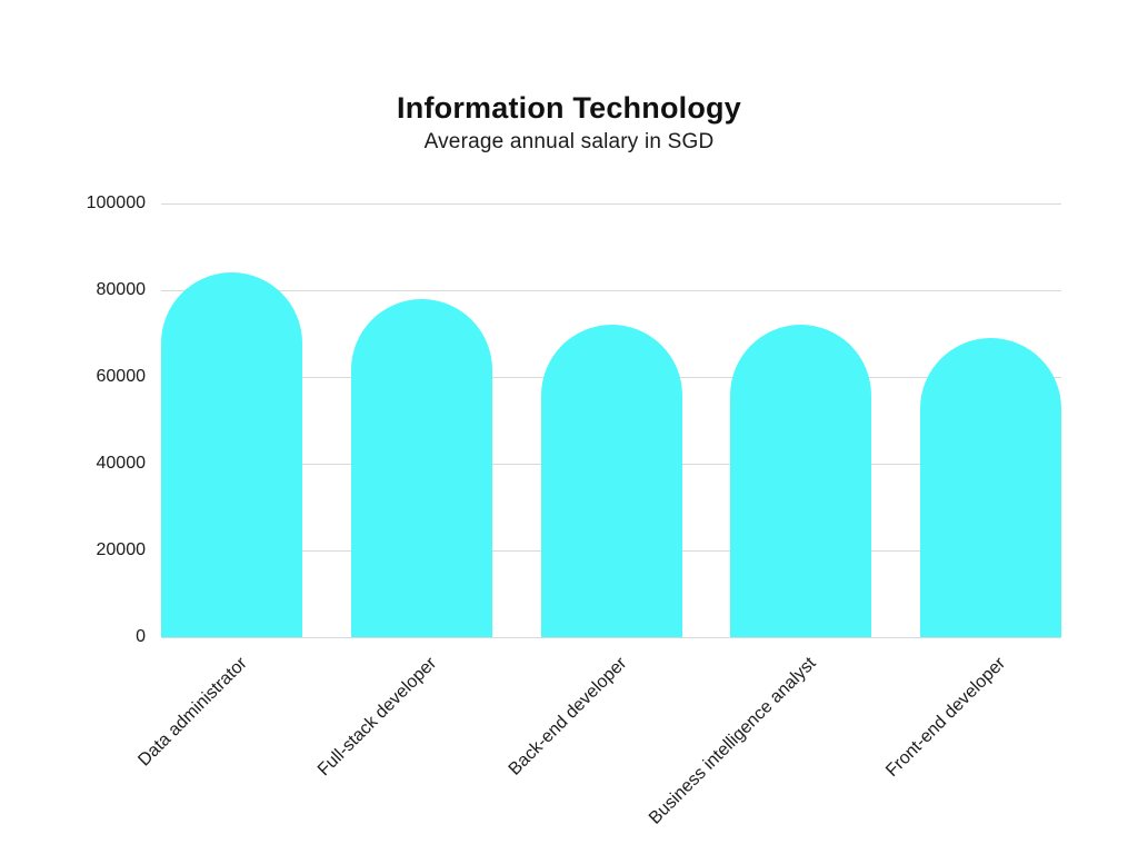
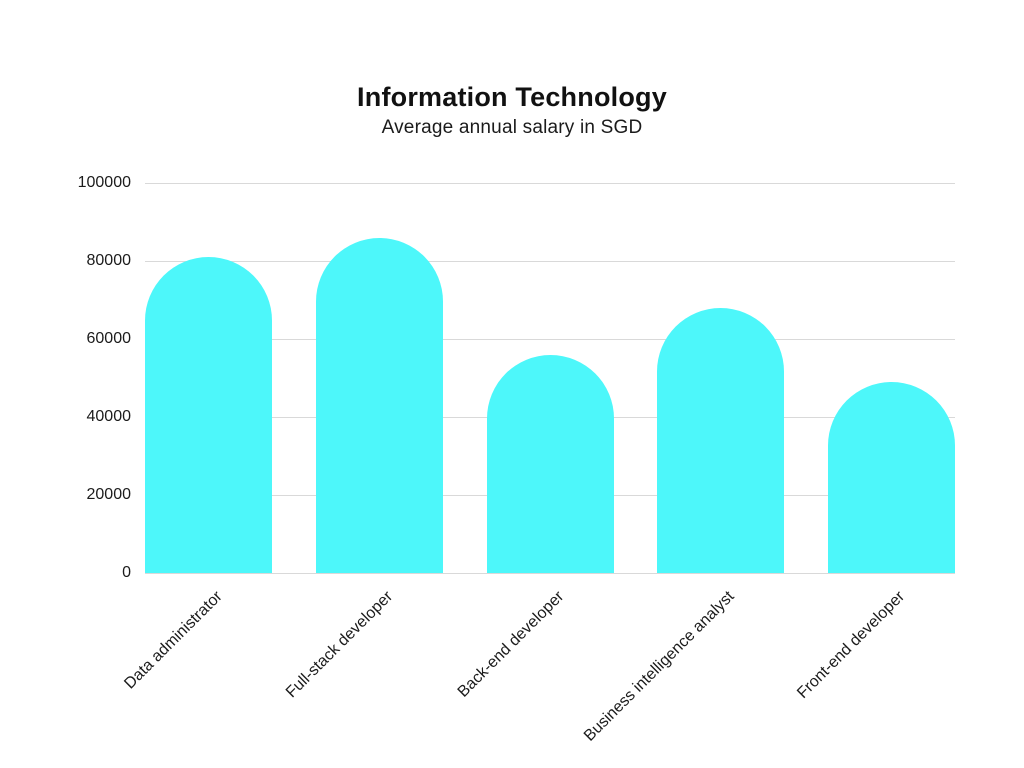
Data administrator: 84000 -> 81000
Full-stack developer: 78000 -> 86000
Back-end developer: 72000 -> 56000
Business intelligence analyst: 72000 -> 68000
Front-end developer: 69000 -> 49000
